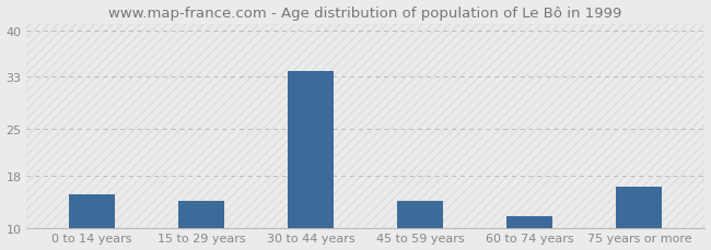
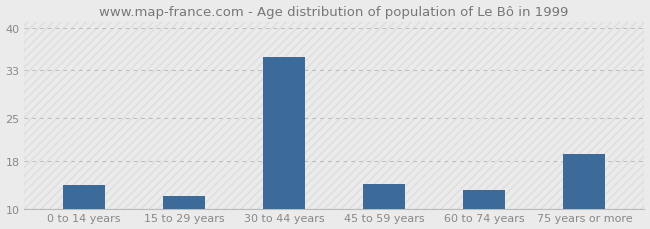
0 to 14 years: 15.2 -> 14.0
15 to 29 years: 14.2 -> 12.2
30 to 44 years: 33.8 -> 35.2
60 to 74 years: 11.8 -> 13.2
75 years or more: 16.3 -> 19.2
